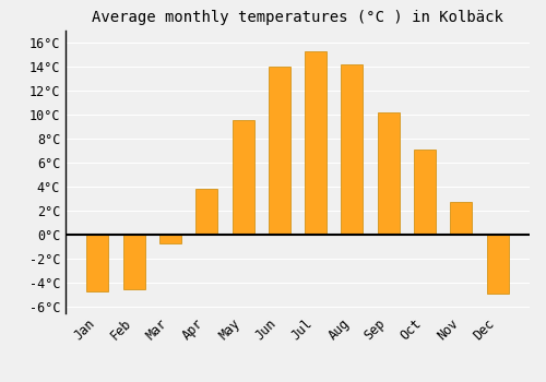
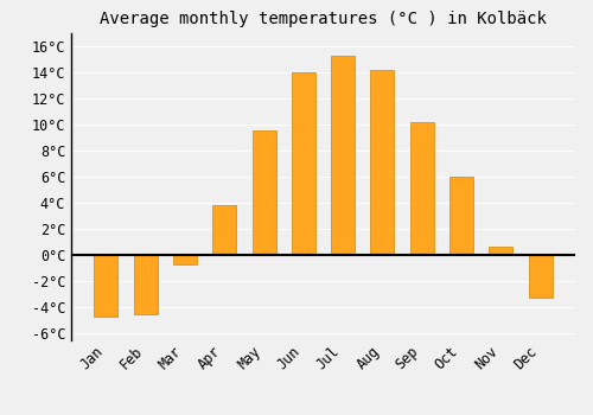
Oct: 7.1°C -> 6.0°C
Nov: 2.8°C -> 0.7°C
Dec: -4.9°C -> -3.2°C
